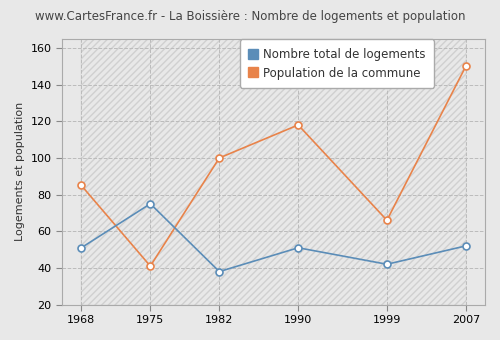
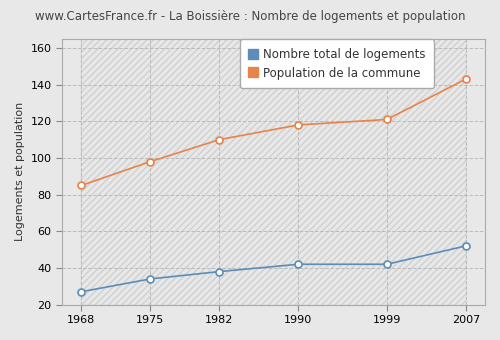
Nombre total de logements/1968: 51 -> 27
Nombre total de logements/1975: 75 -> 34
Population de la commune/1975: 41 -> 98
Population de la commune/1982: 100 -> 110
Nombre total de logements/1990: 51 -> 42
Population de la commune/1999: 66 -> 121
Population de la commune/2007: 150 -> 143
